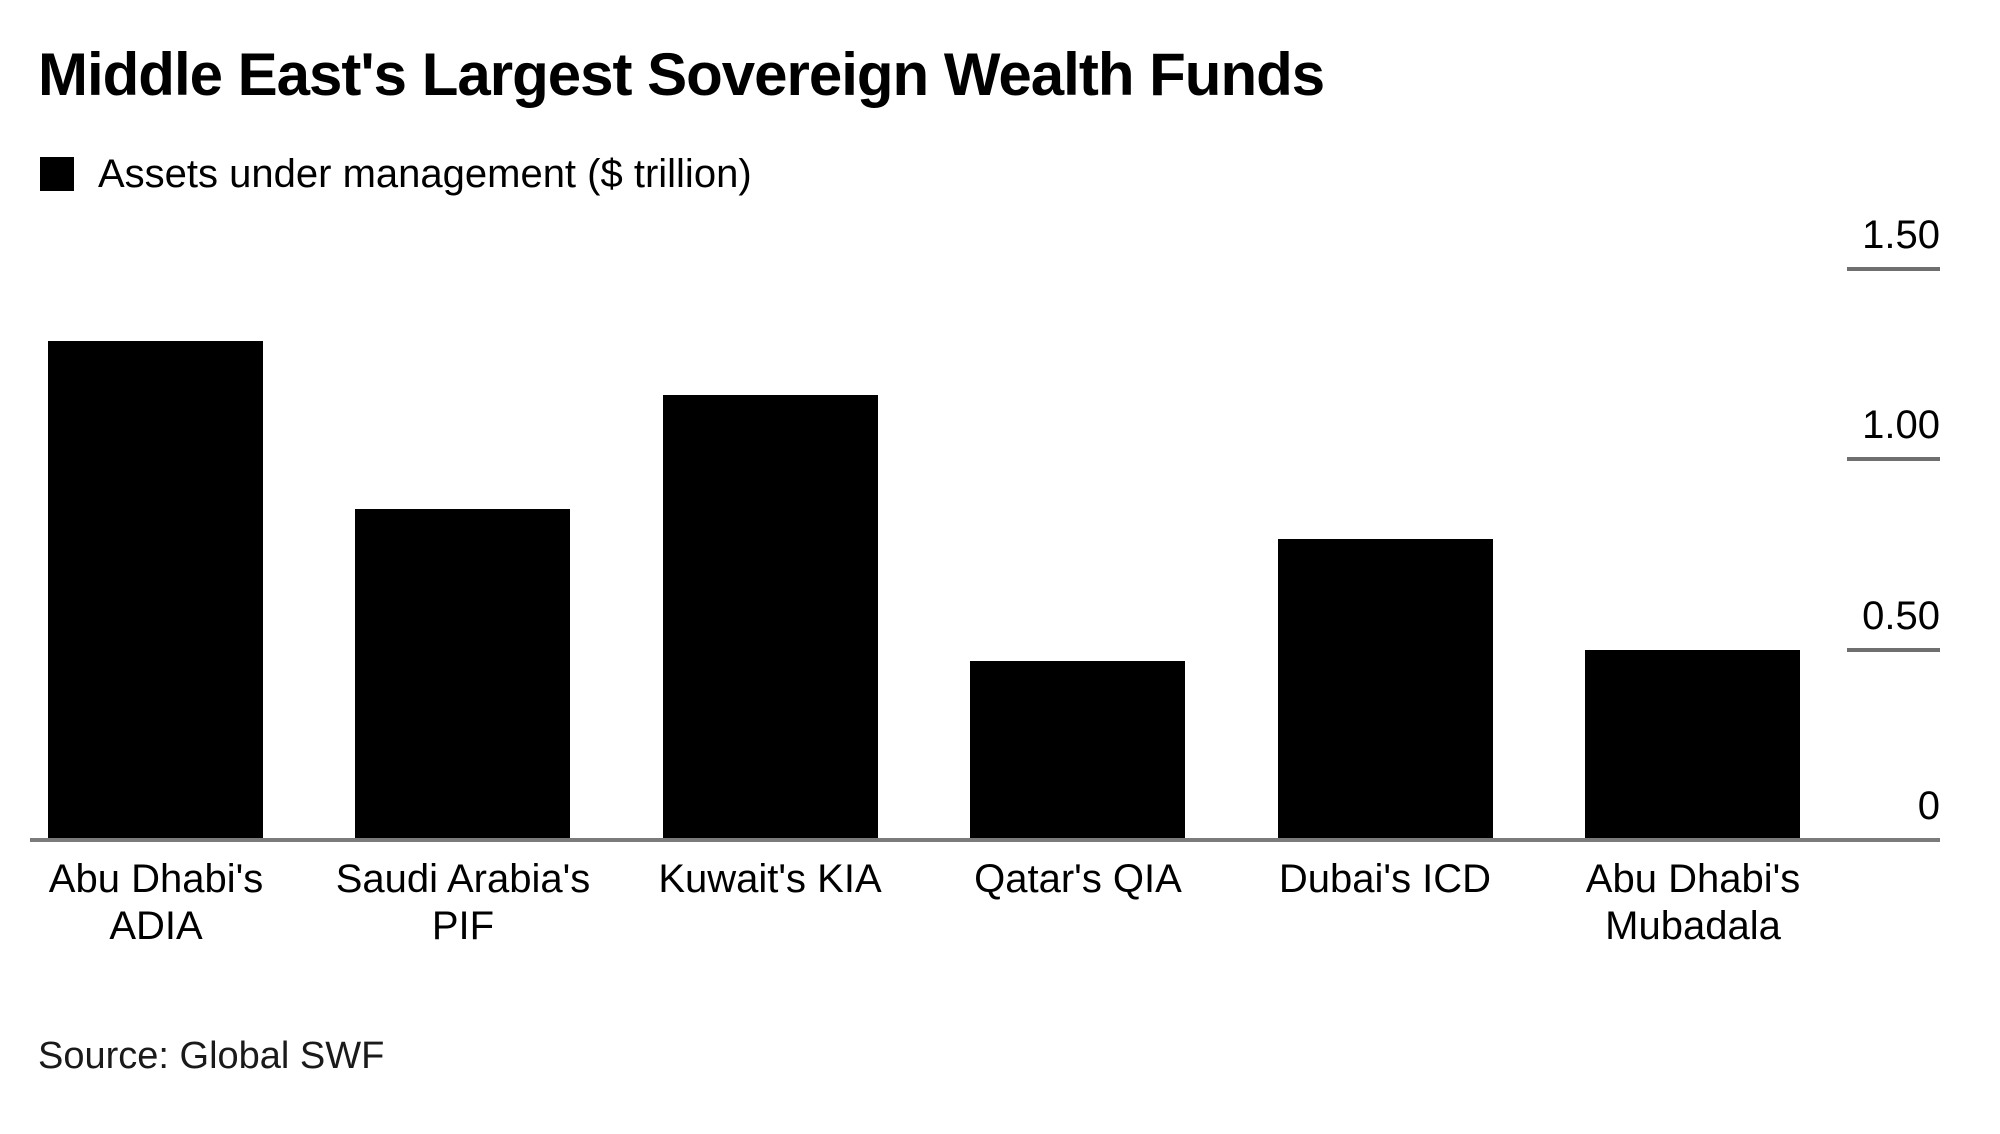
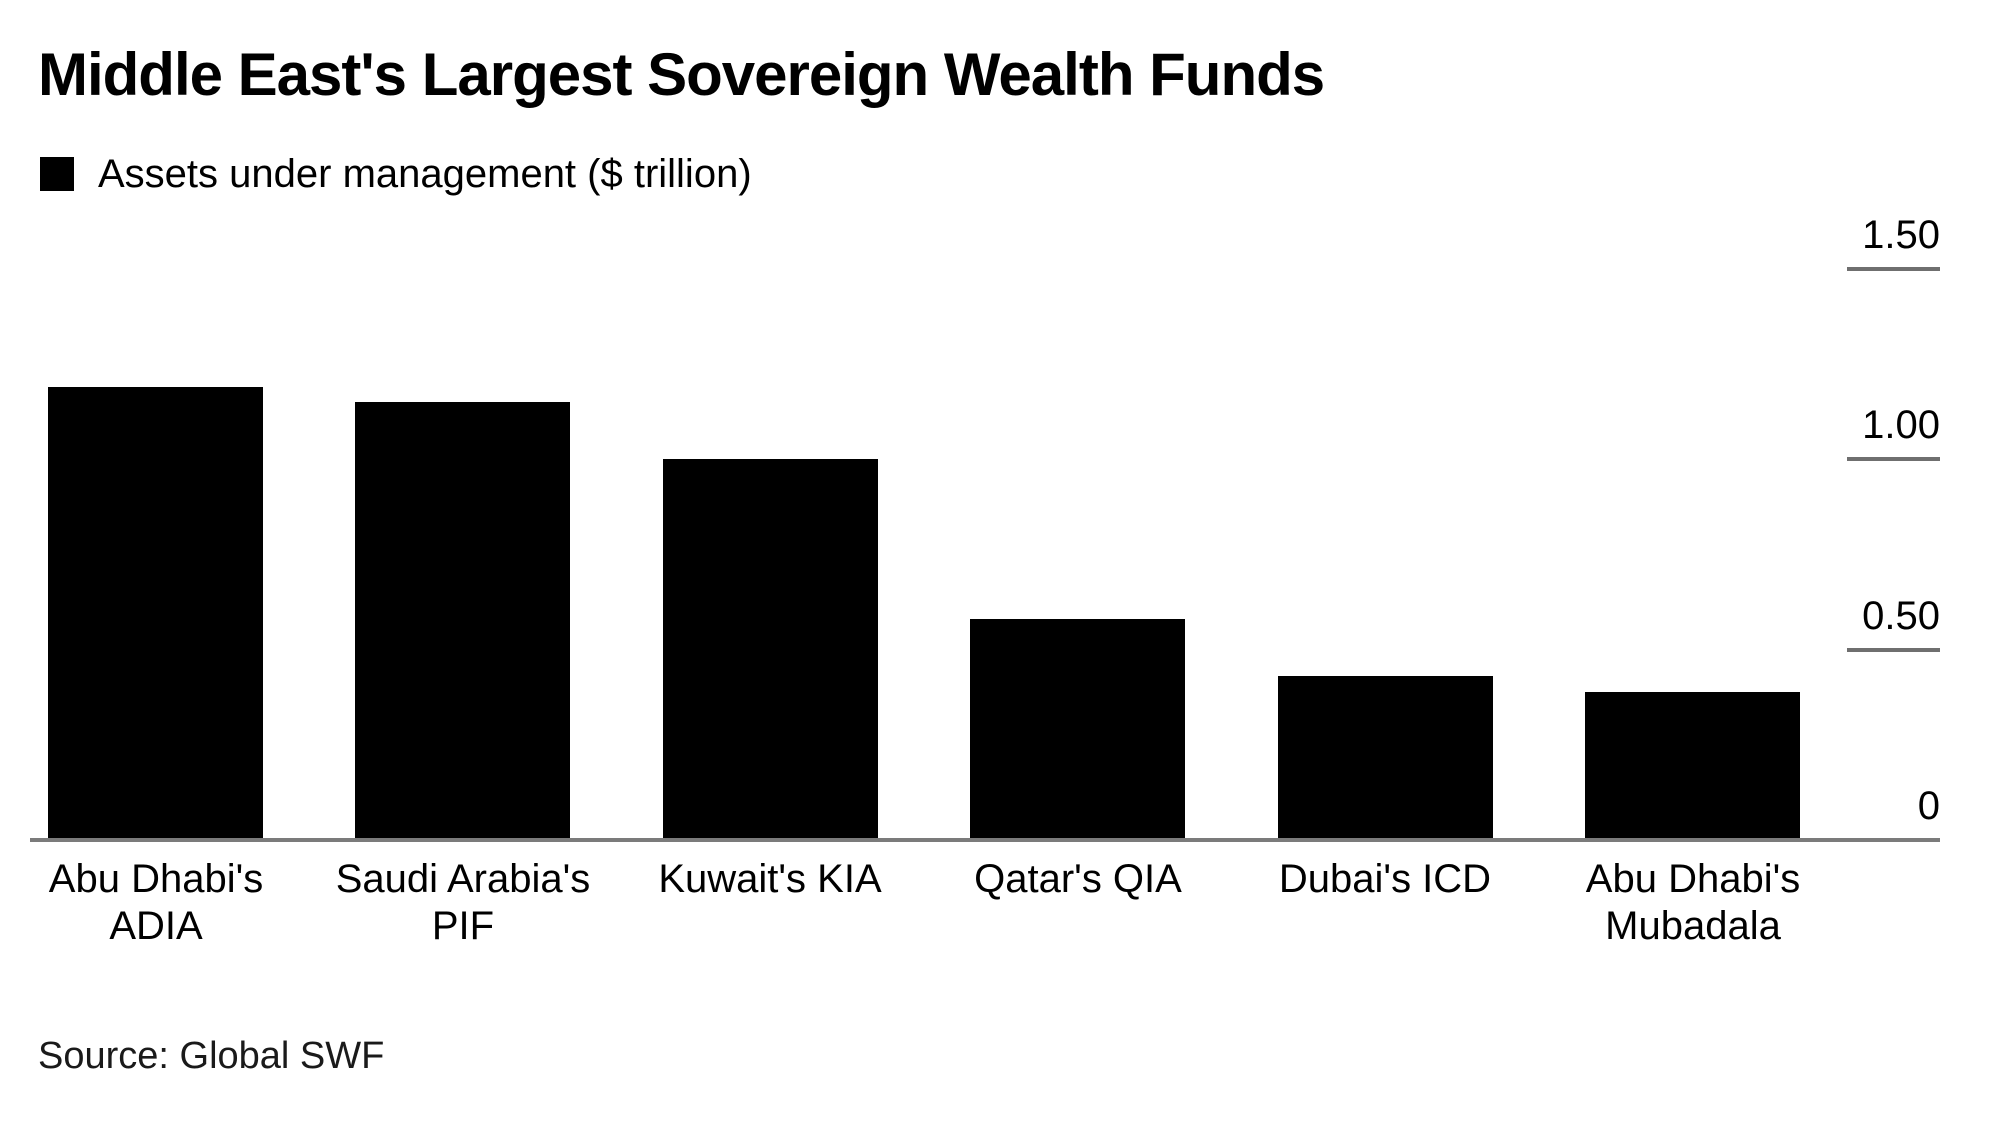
Abu Dhabi's ADIA: 1.31 -> 1.19
Saudi Arabia's PIF: 0.87 -> 1.15
Kuwait's KIA: 1.17 -> 1.00
Qatar's QIA: 0.47 -> 0.58
Dubai's ICD: 0.79 -> 0.43
Abu Dhabi's Mubadala: 0.50 -> 0.39
